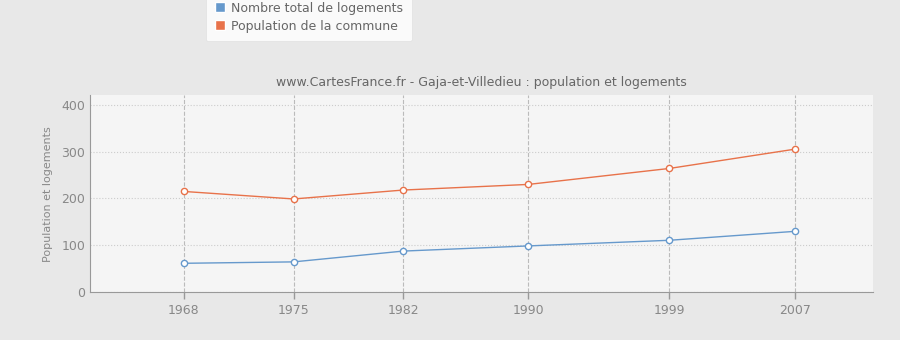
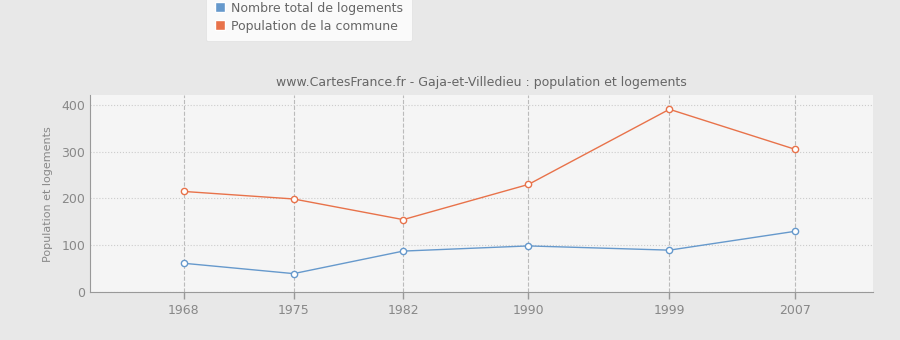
Nombre total de logements/1975: 65 -> 40
Population de la commune/1982: 218 -> 155
Nombre total de logements/1999: 111 -> 90
Population de la commune/1999: 264 -> 390
